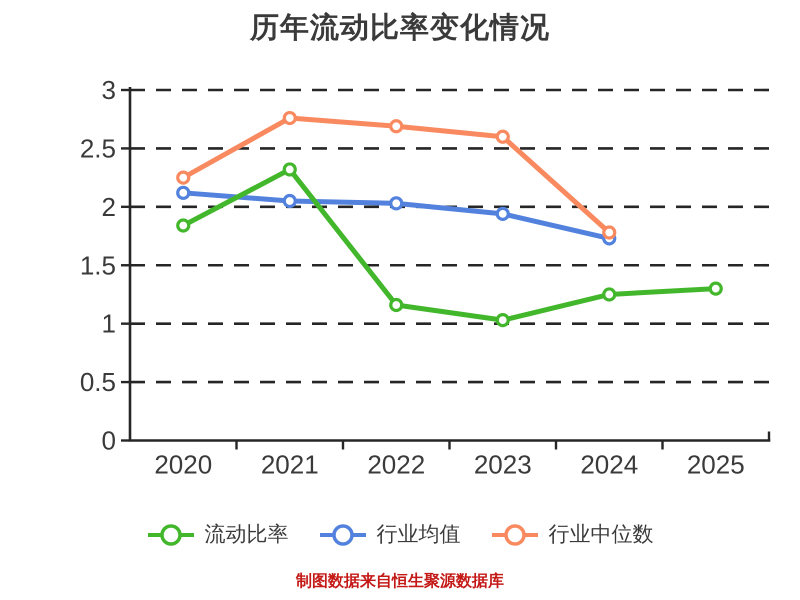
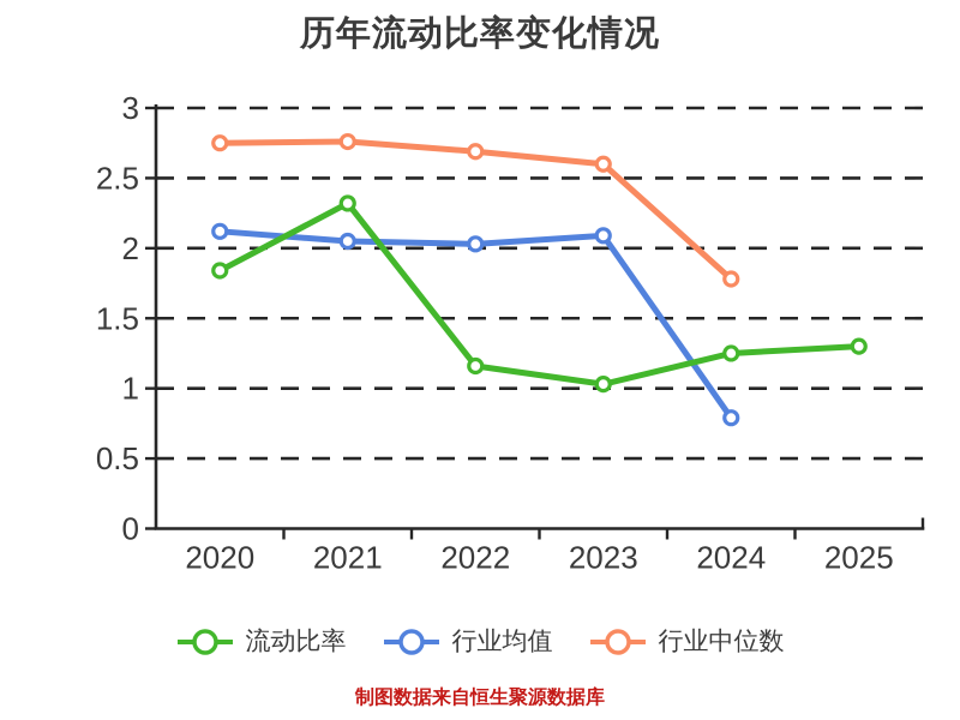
行业中位数/2020: 2.25 -> 2.75
行业均值/2023: 1.94 -> 2.09
行业均值/2024: 1.73 -> 0.79
